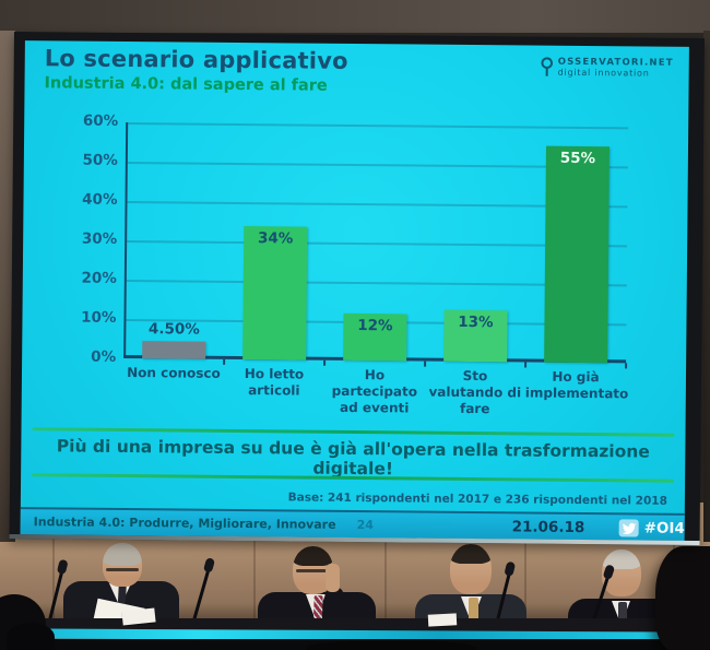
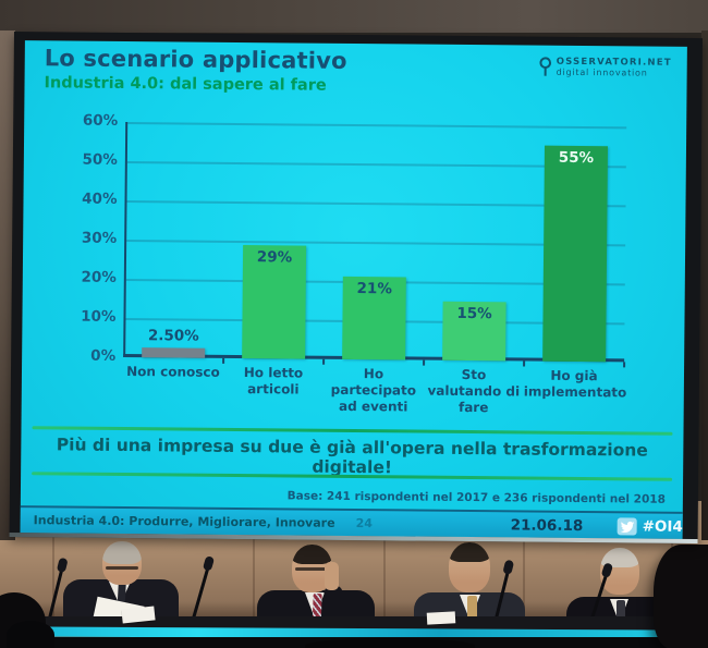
Non conosco: 4.50% -> 2.50%
Ho letto articoli: 34% -> 29%
Ho partecipato ad eventi: 12% -> 21%
Sto valutando di fare: 13% -> 15%
